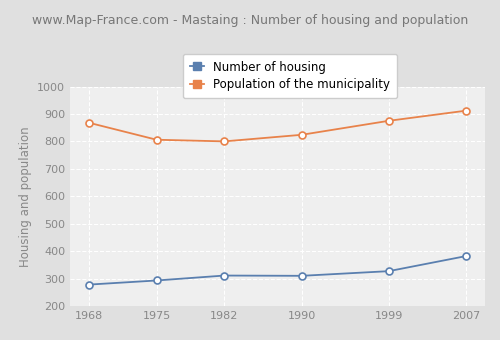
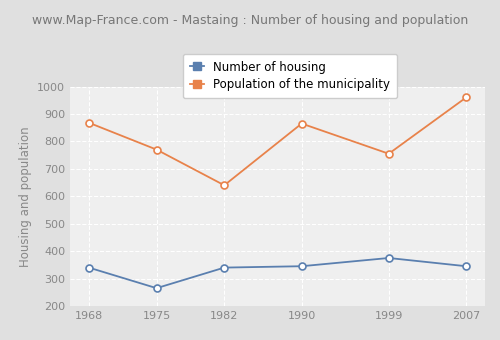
Number of housing/1968: 278 -> 340
Number of housing/1975: 293 -> 265
Population of the municipality/1975: 806 -> 770
Number of housing/1982: 311 -> 340
Population of the municipality/1982: 800 -> 640
Number of housing/1990: 310 -> 345
Population of the municipality/1990: 824 -> 865
Number of housing/1999: 327 -> 375
Population of the municipality/1999: 875 -> 755
Number of housing/2007: 382 -> 345
Population of the municipality/2007: 912 -> 960
